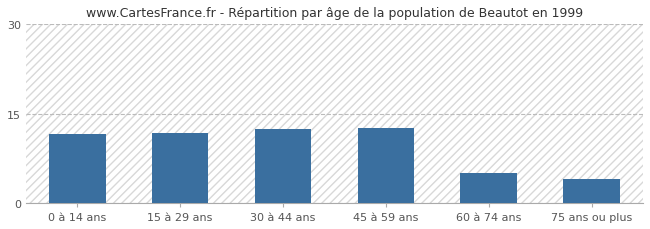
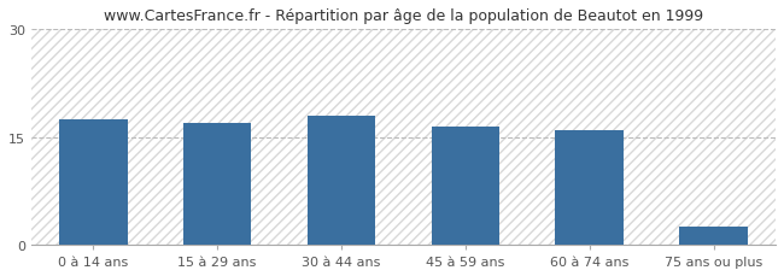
0 à 14 ans: 11.6 -> 17.5
15 à 29 ans: 11.8 -> 17.0
30 à 44 ans: 12.4 -> 18.0
45 à 59 ans: 12.6 -> 16.5
60 à 74 ans: 5.0 -> 16.0
75 ans ou plus: 4.0 -> 2.5
